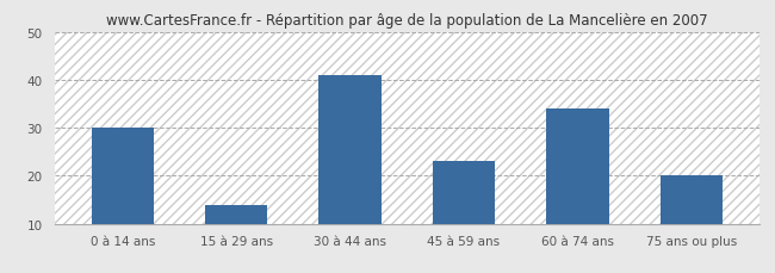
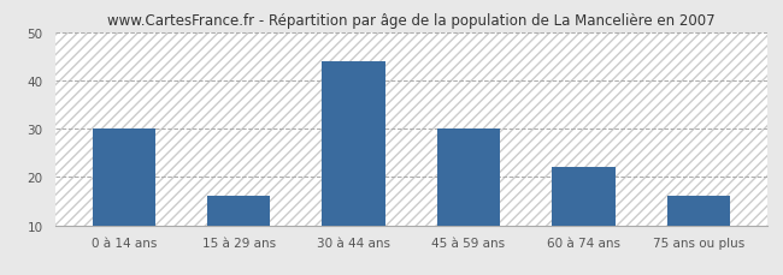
15 à 29 ans: 14 -> 16
30 à 44 ans: 41 -> 44
45 à 59 ans: 23 -> 30
60 à 74 ans: 34 -> 22
75 ans ou plus: 20 -> 16
